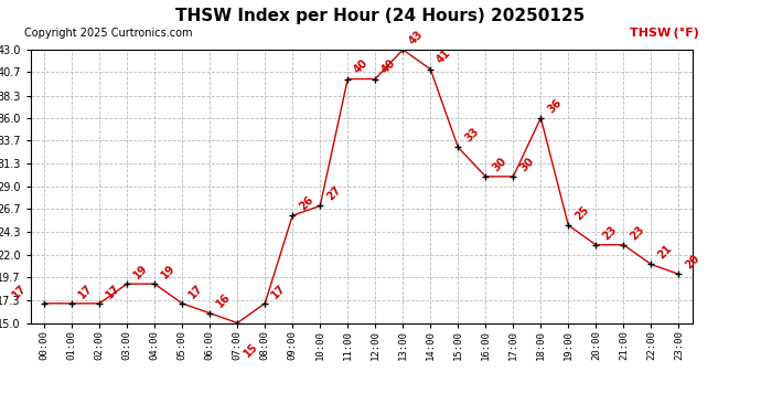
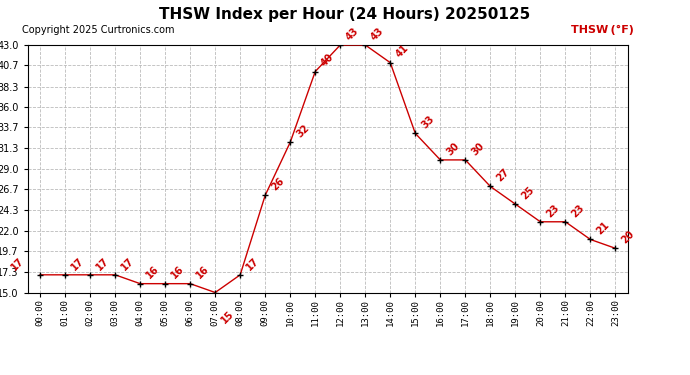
03:00: 19 -> 17
04:00: 19 -> 16
05:00: 17 -> 16
10:00: 27 -> 32
12:00: 40 -> 43
18:00: 36 -> 27
